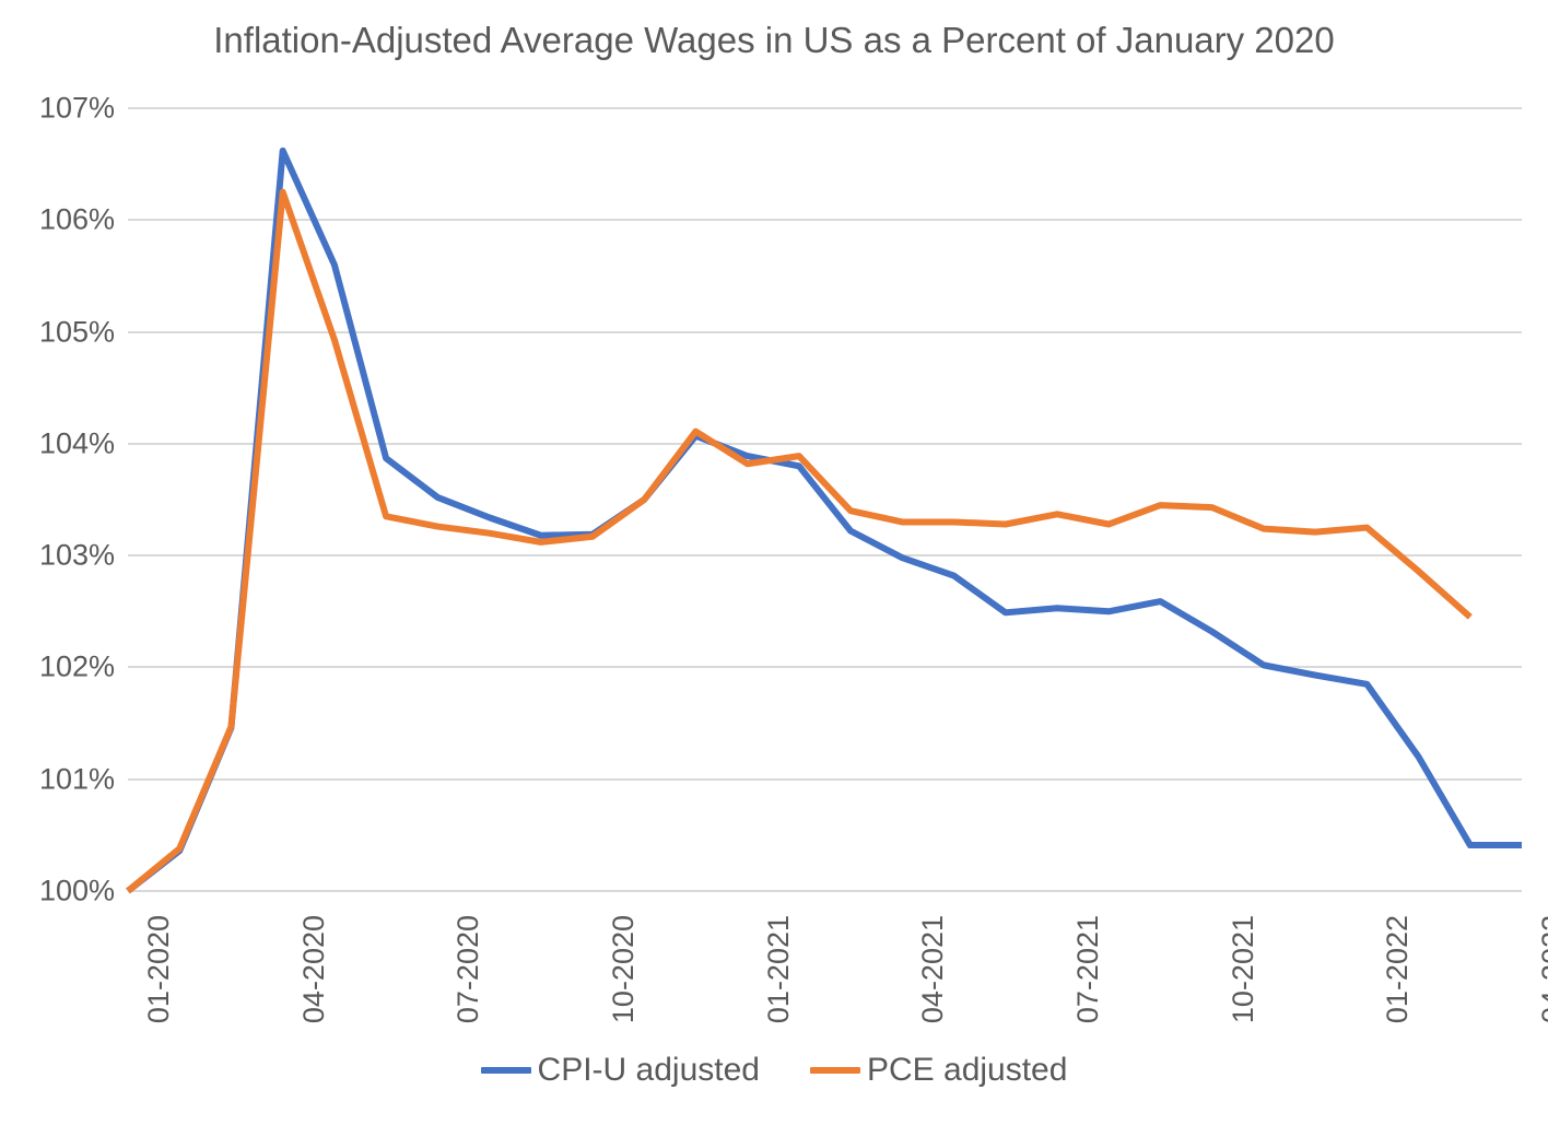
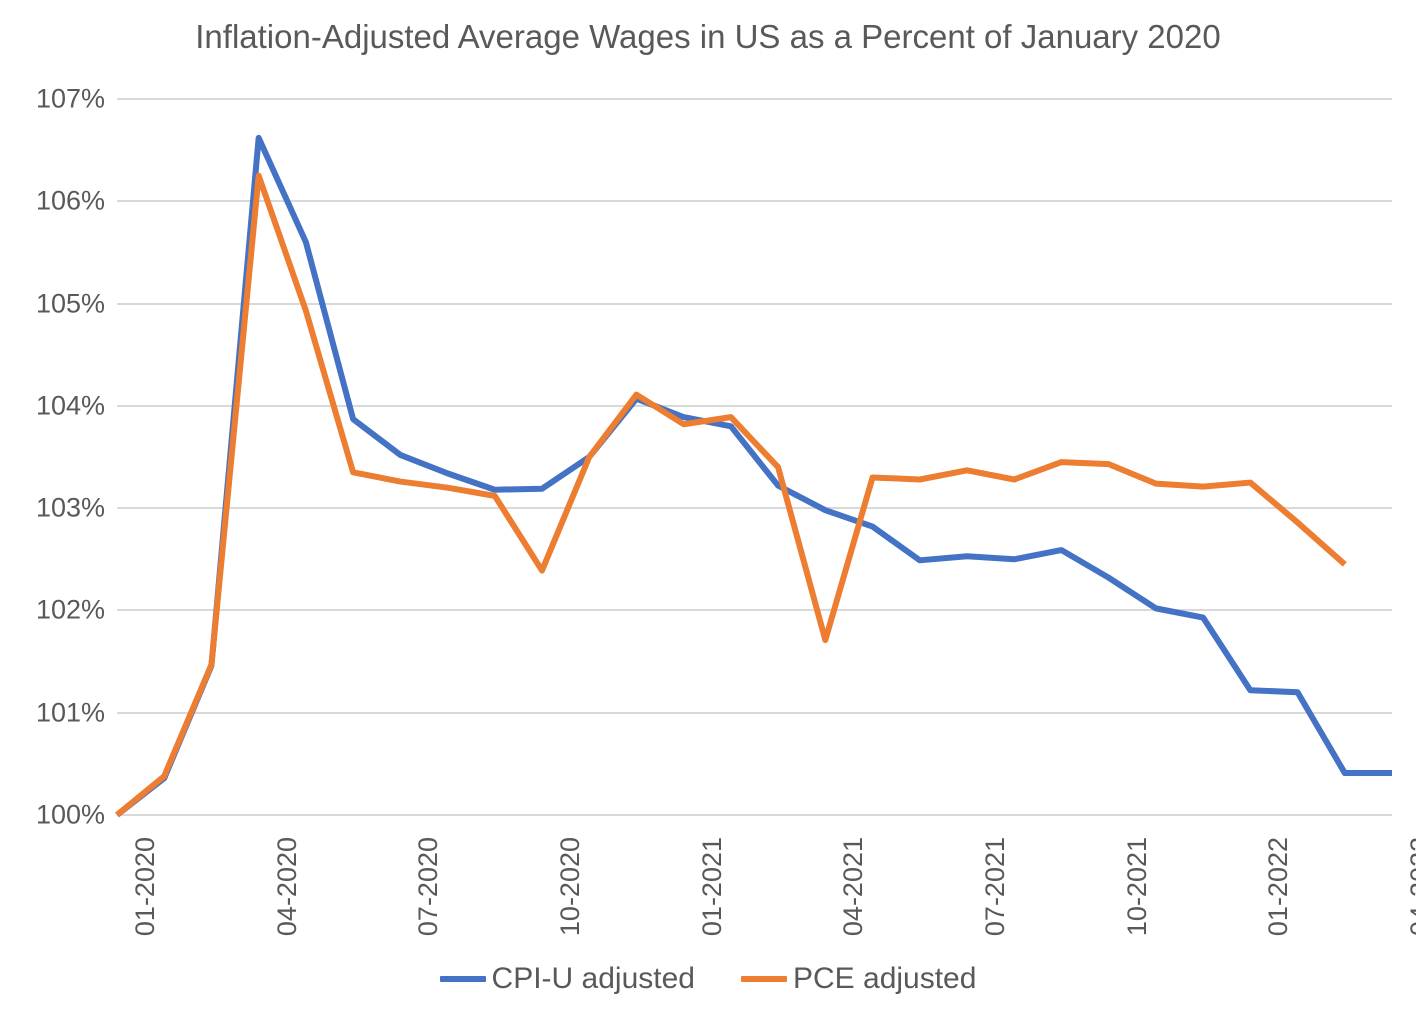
PCE adjusted/10-2020: 103.17% -> 102.39%
PCE adjusted/04-2021: 103.30% -> 101.71%
CPI-U adjusted/01-2022: 101.85% -> 101.22%
